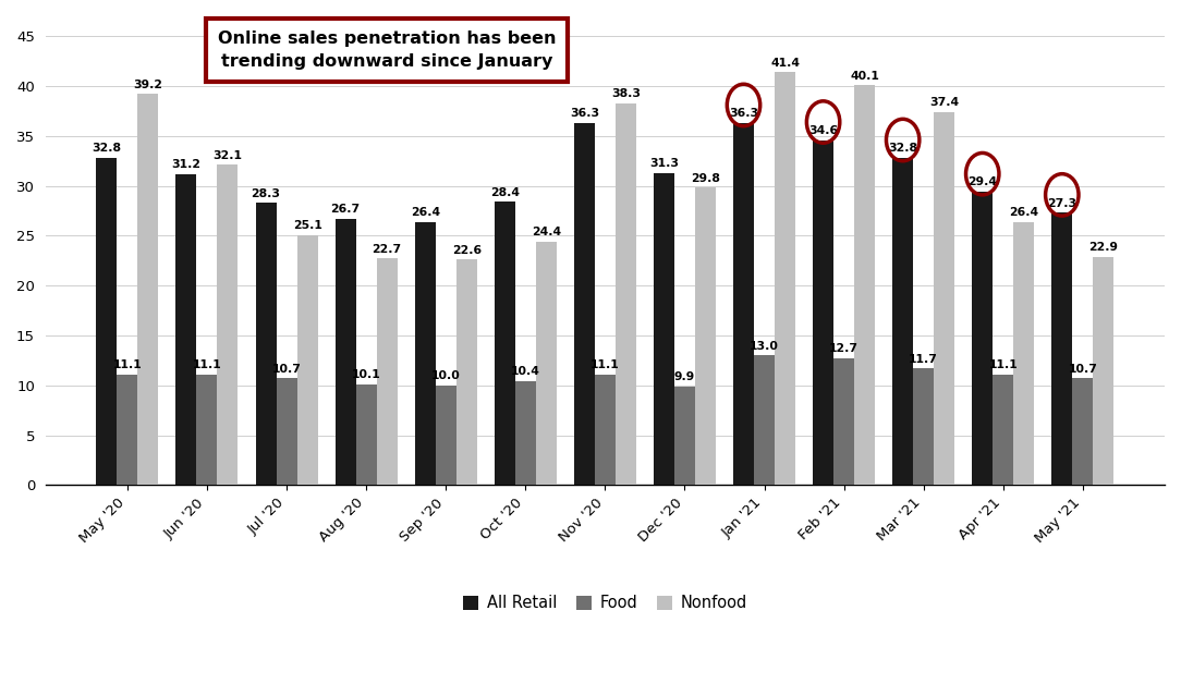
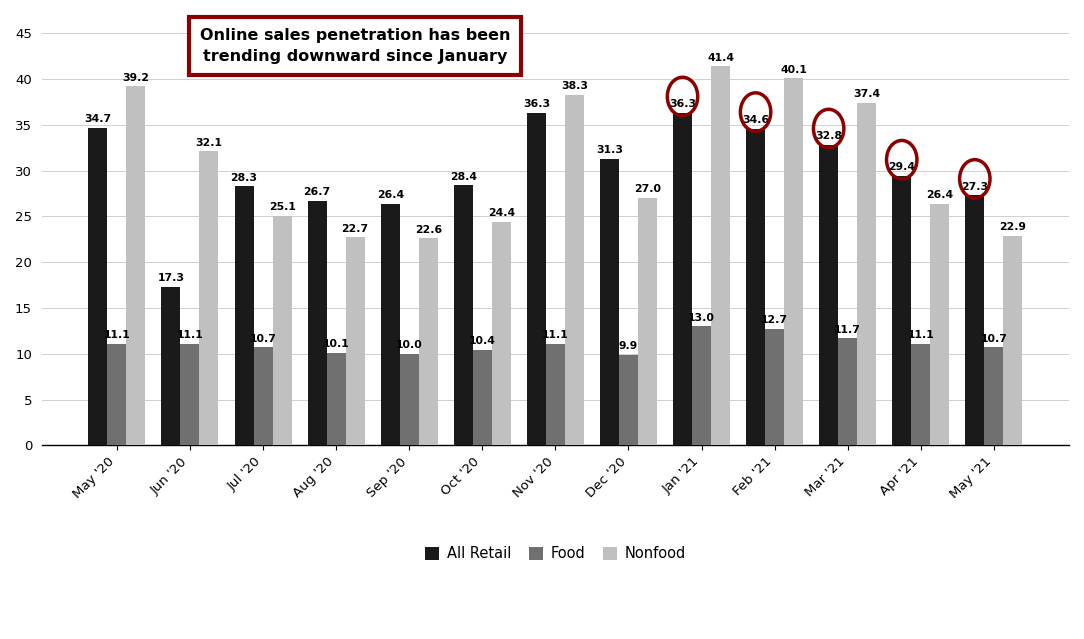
All Retail/May '20: 32.8 -> 34.7
All Retail/Jun '20: 31.2 -> 17.3
Nonfood/Dec '20: 29.8 -> 27.0
